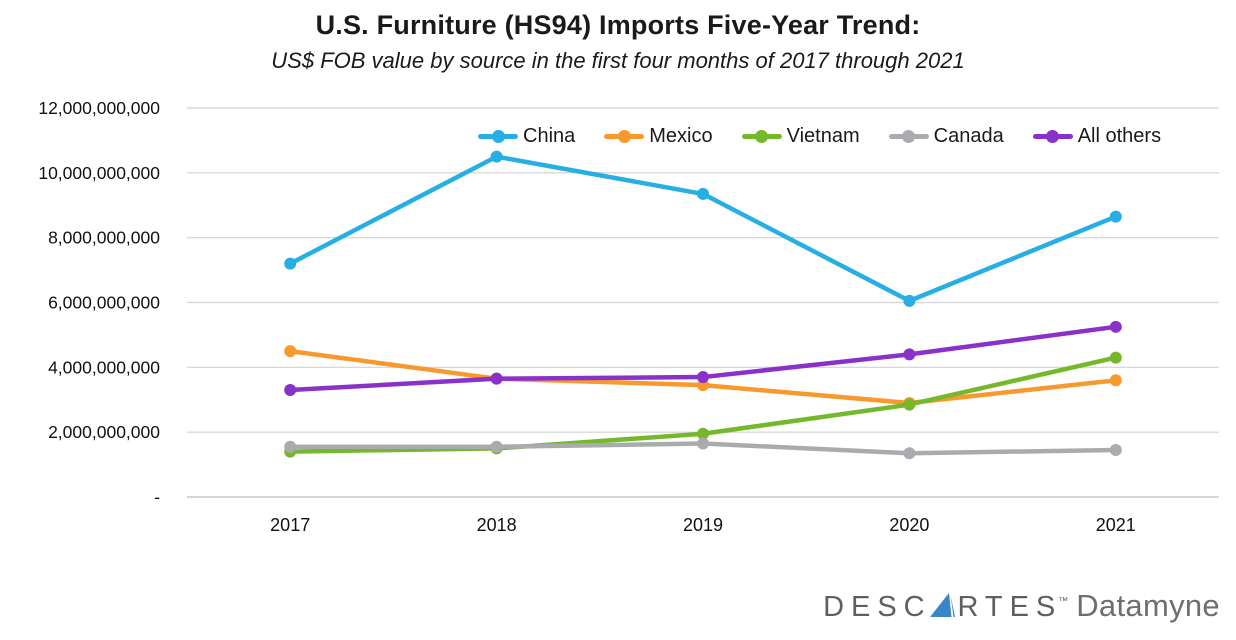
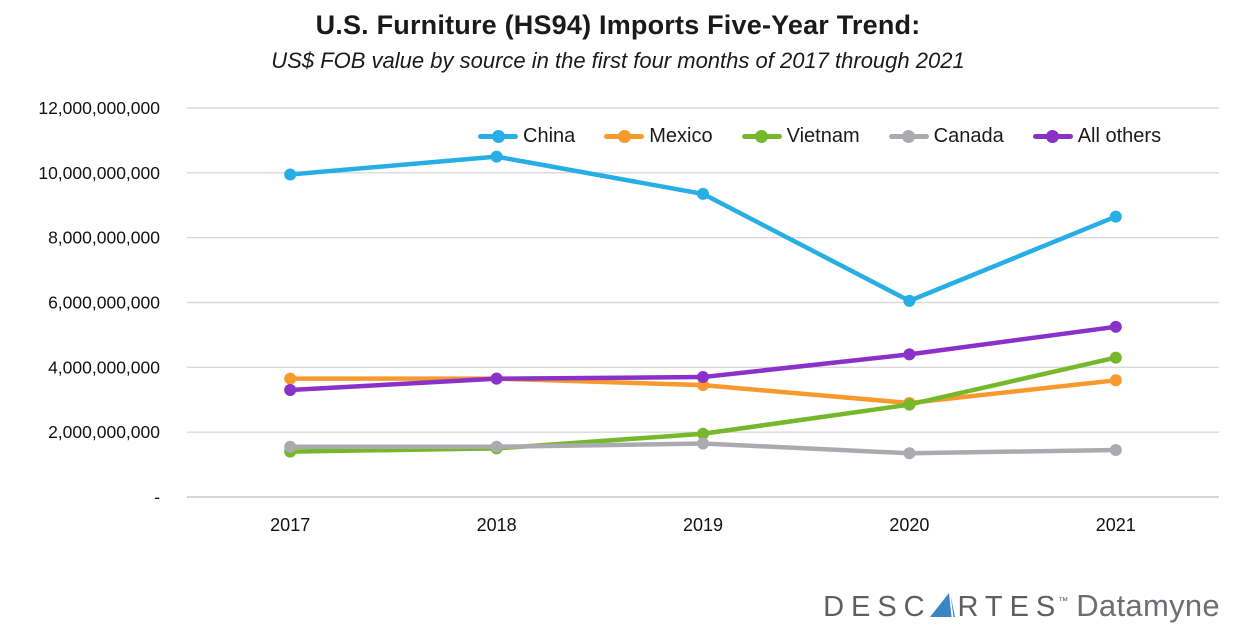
China/2017: 7200000000 -> 10000000000
Mexico/2017: 4500000000 -> 3600000000
